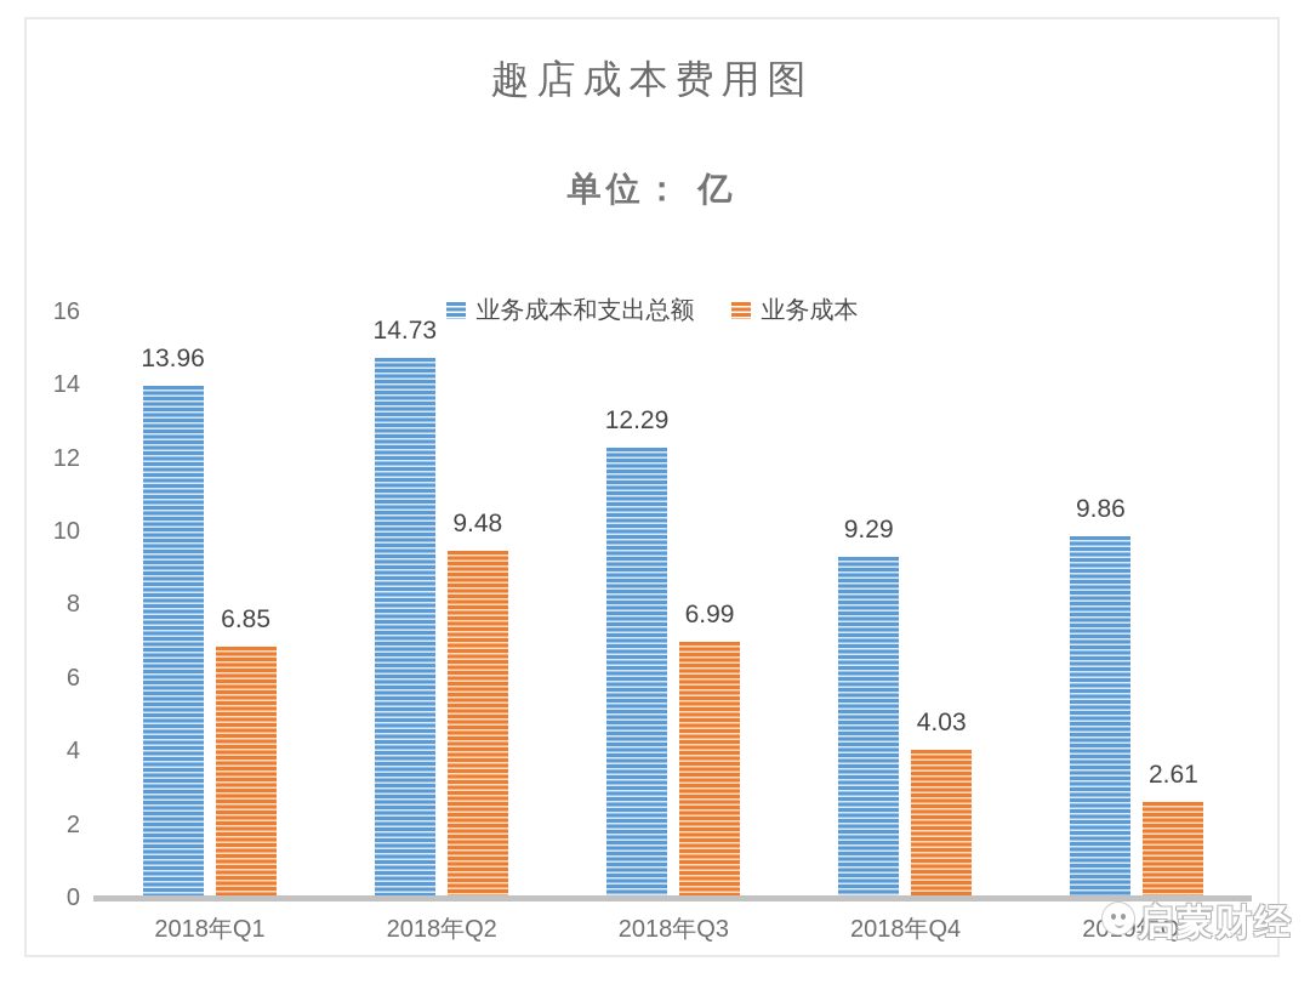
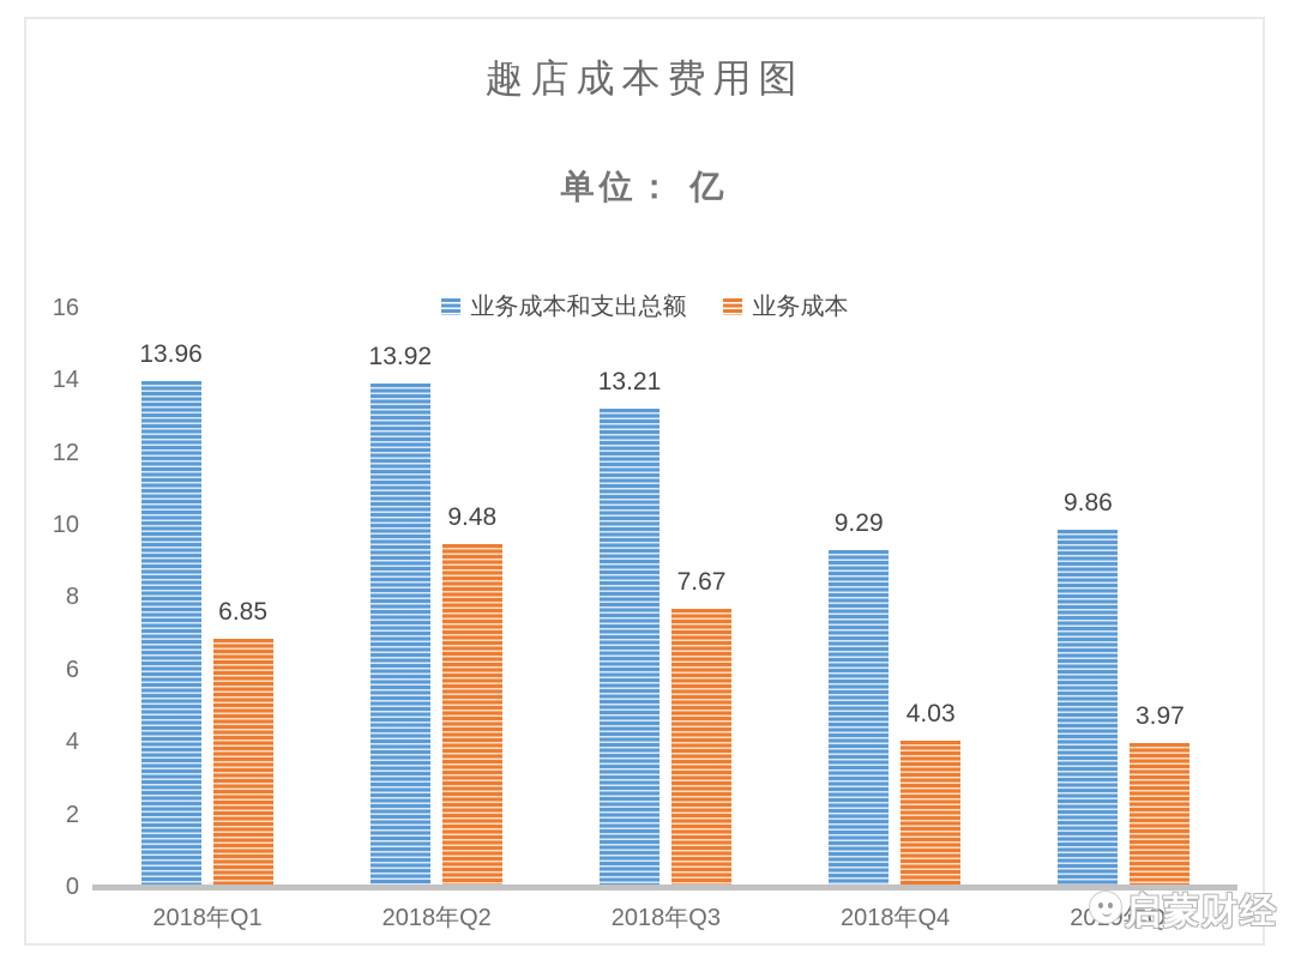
业务成本和支出总额/2018年Q2: 14.73 -> 13.92
业务成本和支出总额/2018年Q3: 12.29 -> 13.21
业务成本/2018年Q3: 6.99 -> 7.67
业务成本/2019年Q1: 2.61 -> 3.97
